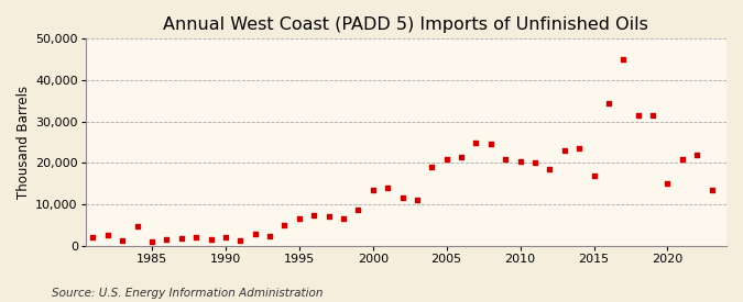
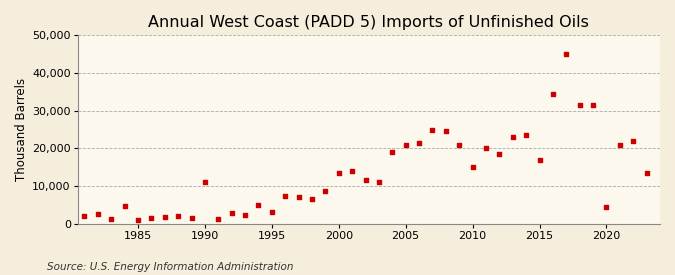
1990: 2,200 -> 11,000
1995: 6,700 -> 3,000
2010: 20,500 -> 15,000
2020: 15,000 -> 4,500
